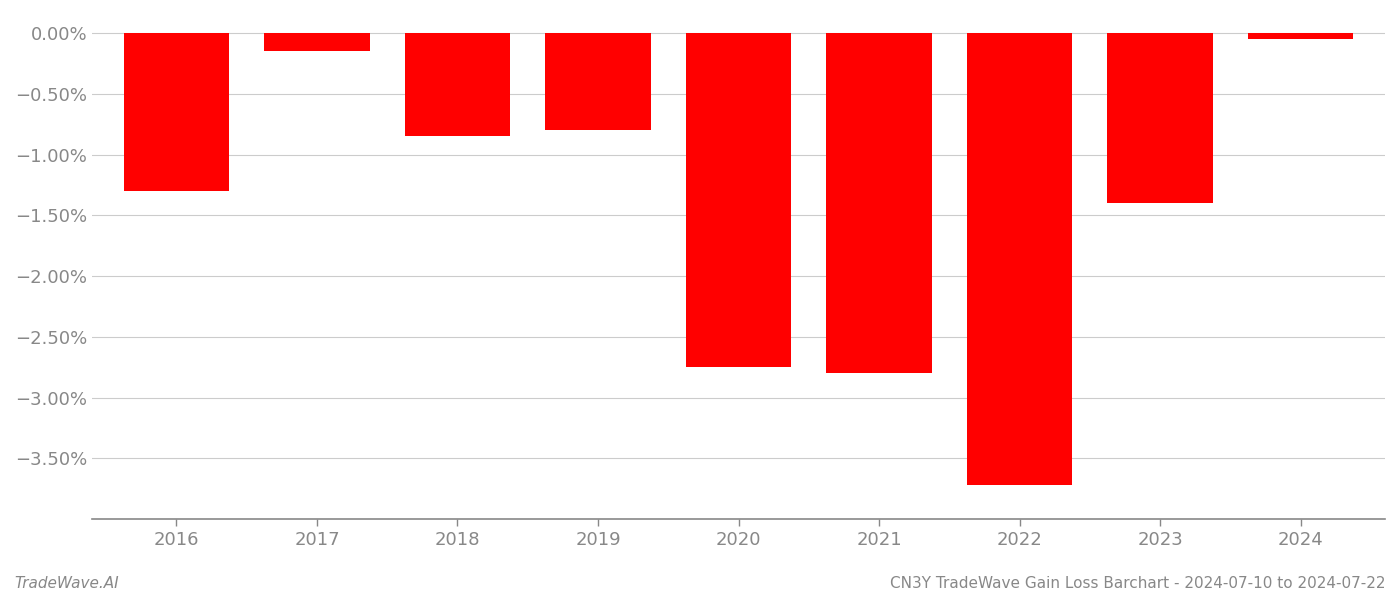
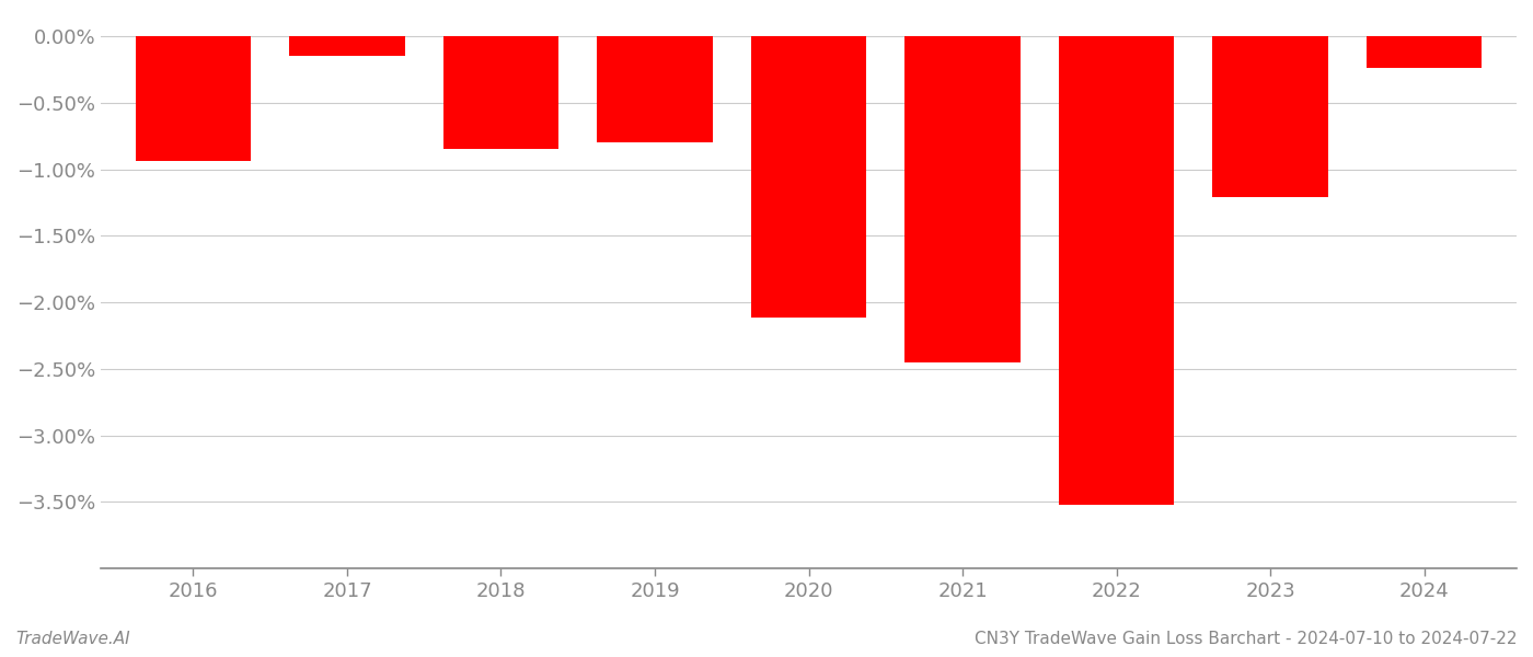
2016: -1.30% -> -0.94%
2020: -2.75% -> -2.11%
2021: -2.80% -> -2.45%
2022: -3.72% -> -3.52%
2023: -1.40% -> -1.21%
2024: -0.05% -> -0.24%
